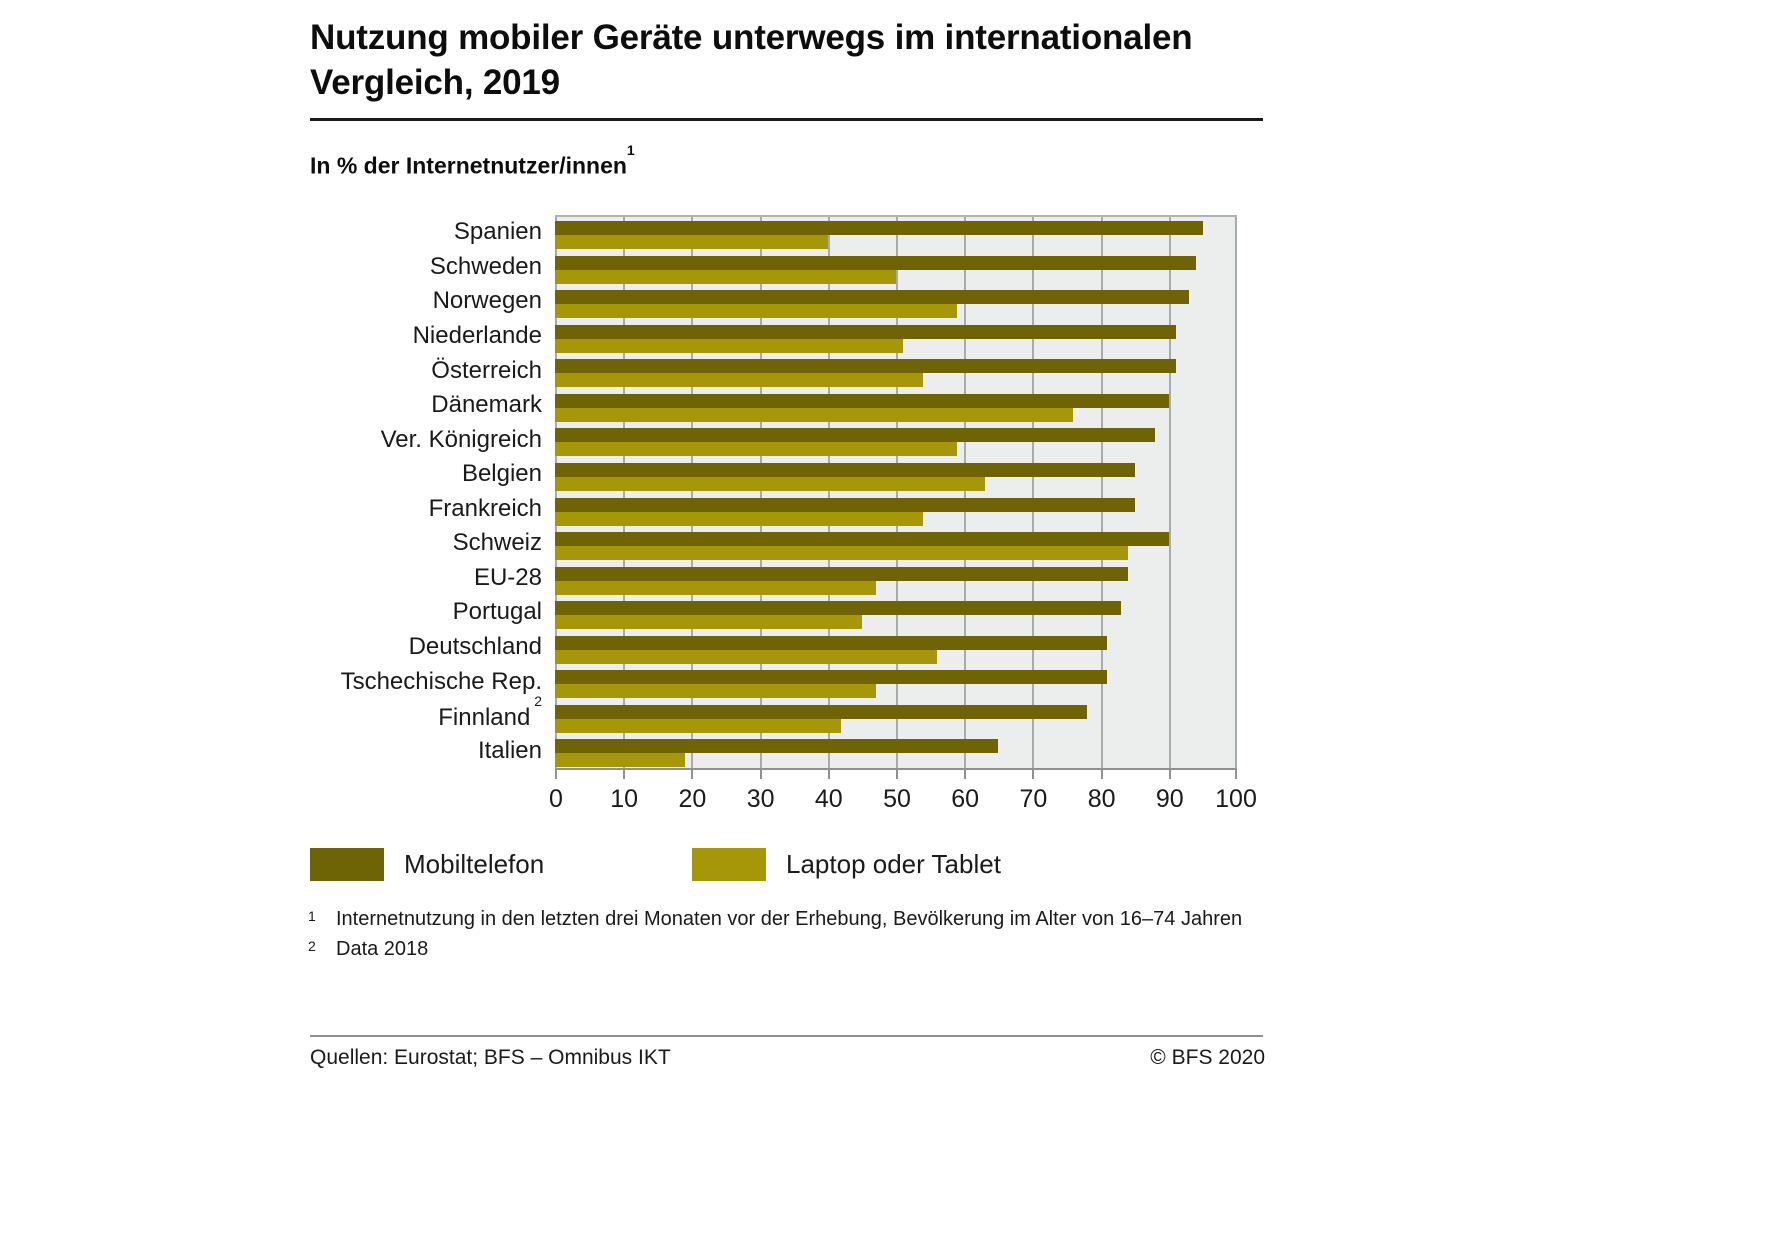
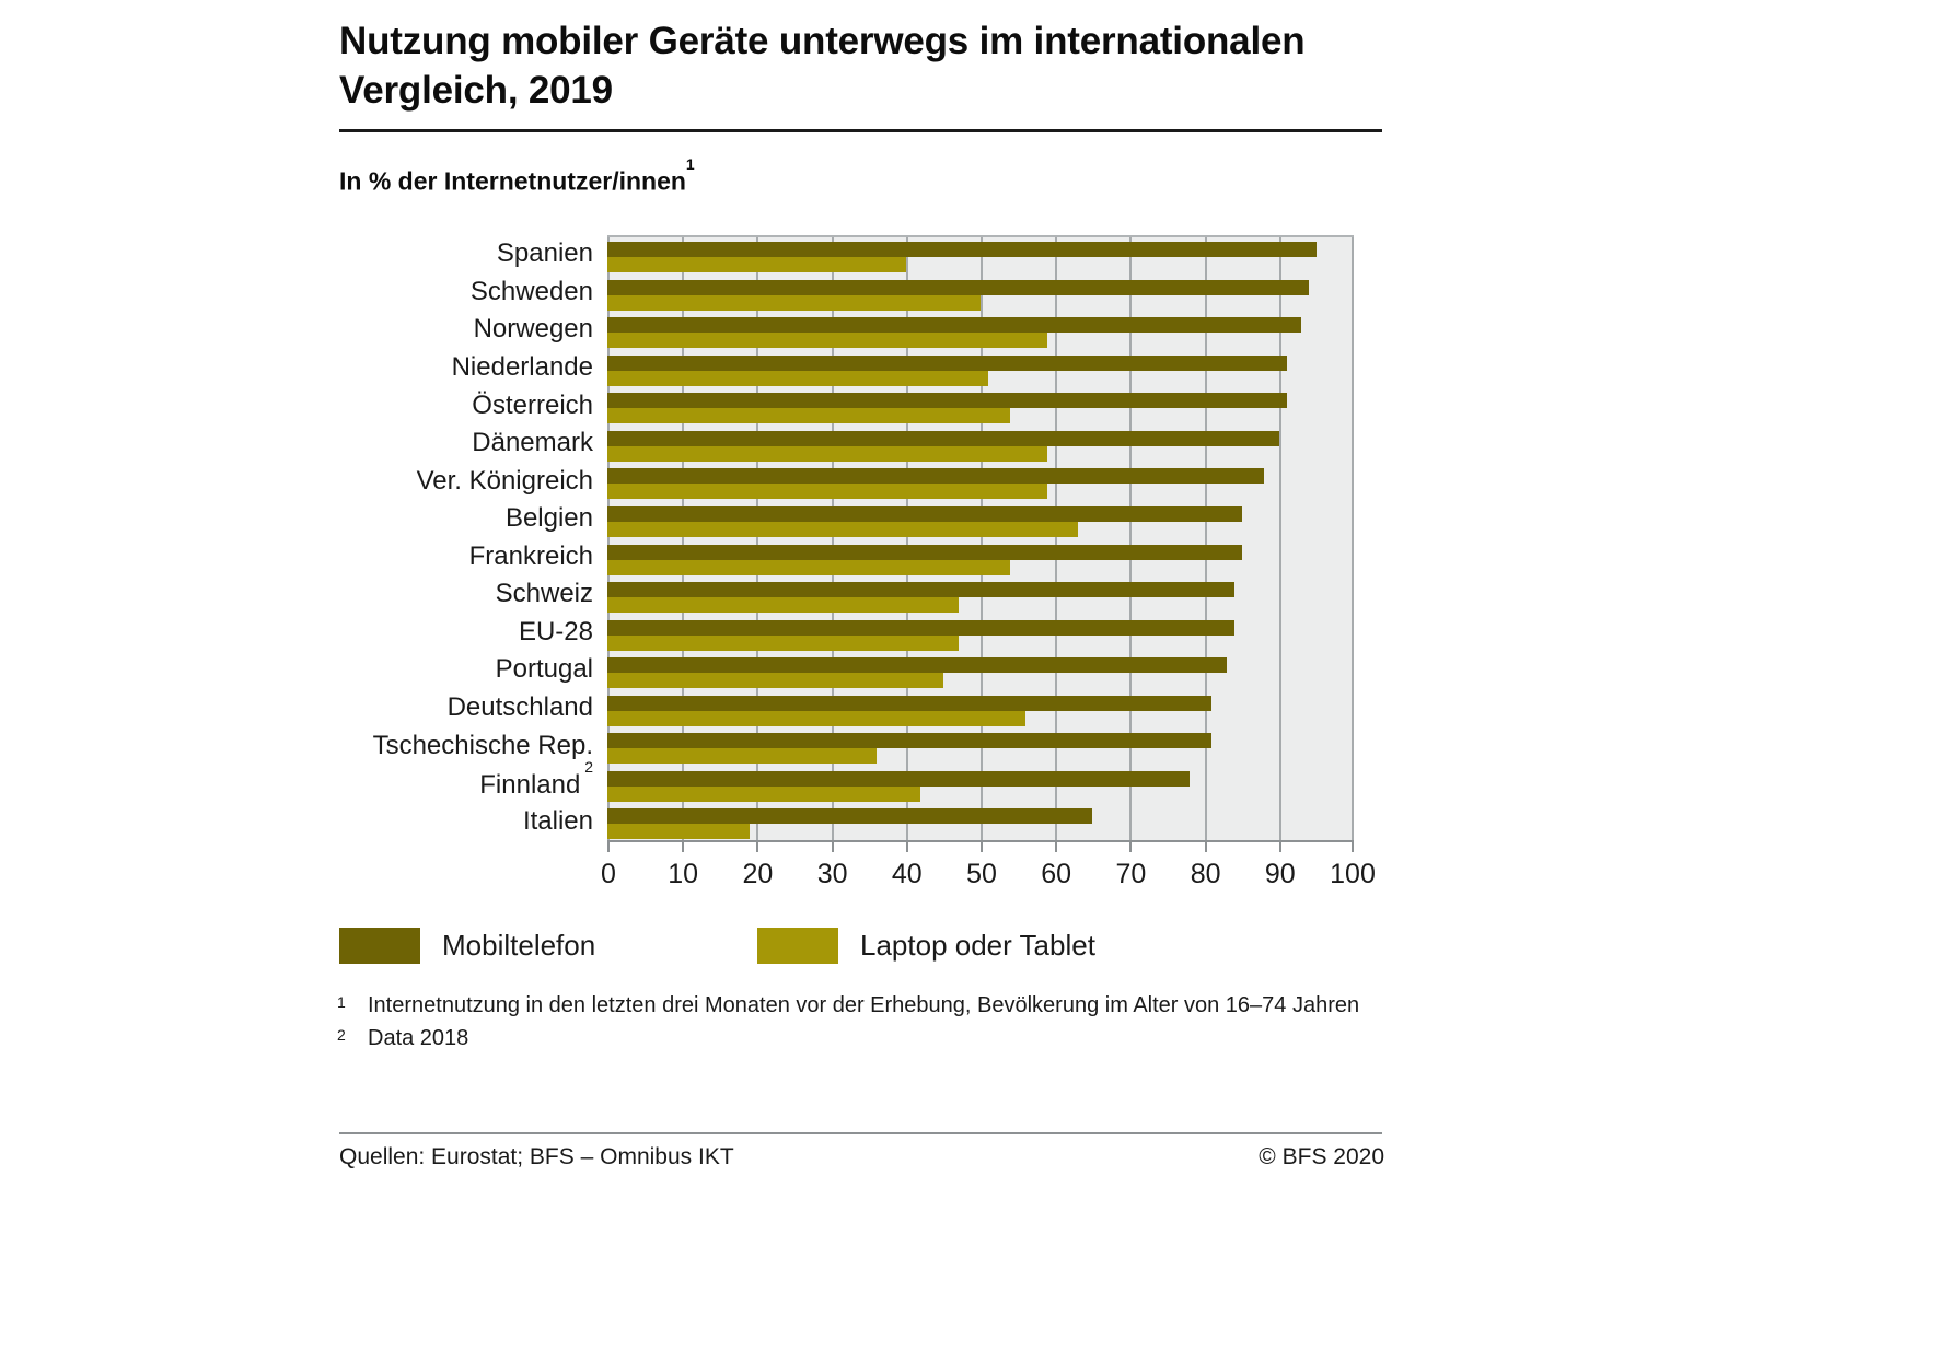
Laptop oder Tablet/Dänemark: 76 -> 59
Mobiltelefon/Schweiz: 90 -> 84
Laptop oder Tablet/Schweiz: 84 -> 47
Laptop oder Tablet/Tschechische Rep.: 47 -> 36
